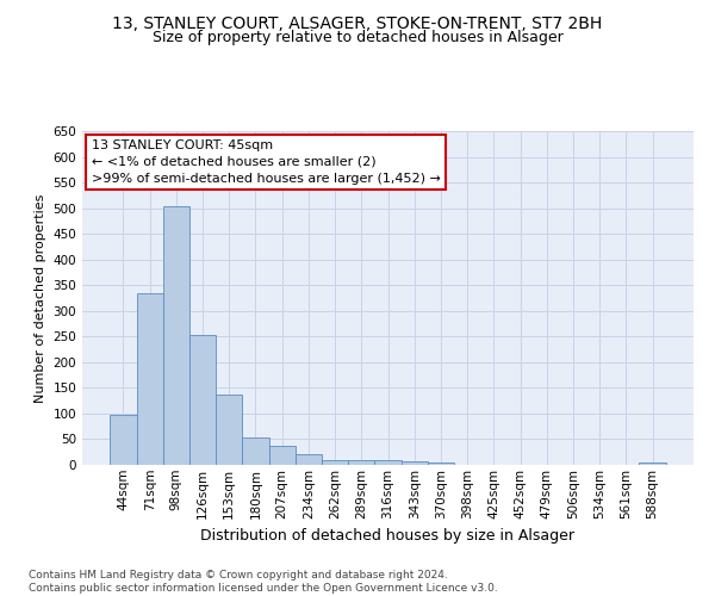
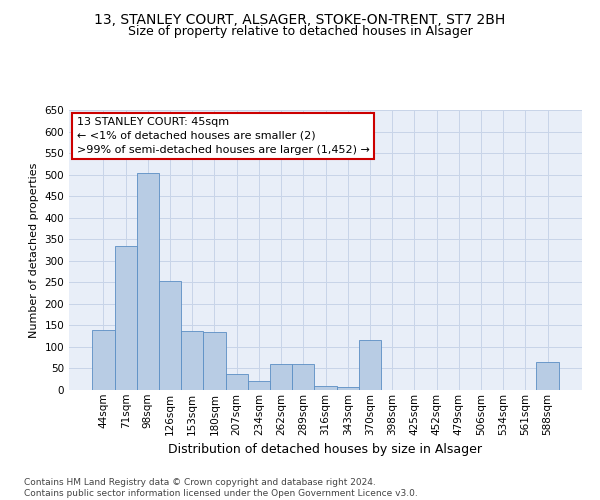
44sqm: 97 -> 140
180sqm: 53 -> 135
262sqm: 10 -> 60
289sqm: 10 -> 60
370sqm: 4 -> 115
588sqm: 5 -> 65
